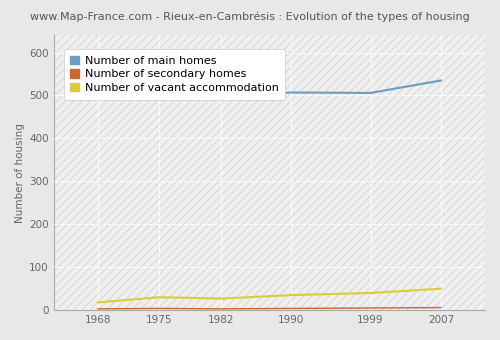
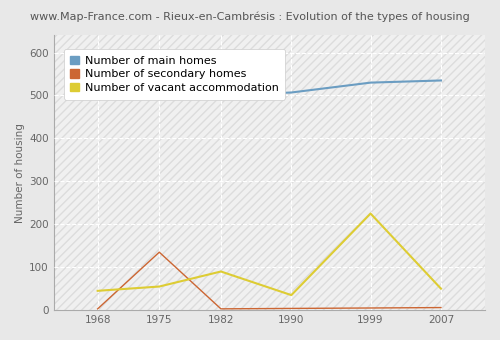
Number of vacant accommodation/1968: 18 -> 45
Number of secondary homes/1975: 4 -> 135
Number of vacant accommodation/1975: 30 -> 55
Number of vacant accommodation/1982: 27 -> 90
Number of main homes/1999: 506 -> 530
Number of vacant accommodation/1999: 40 -> 225
